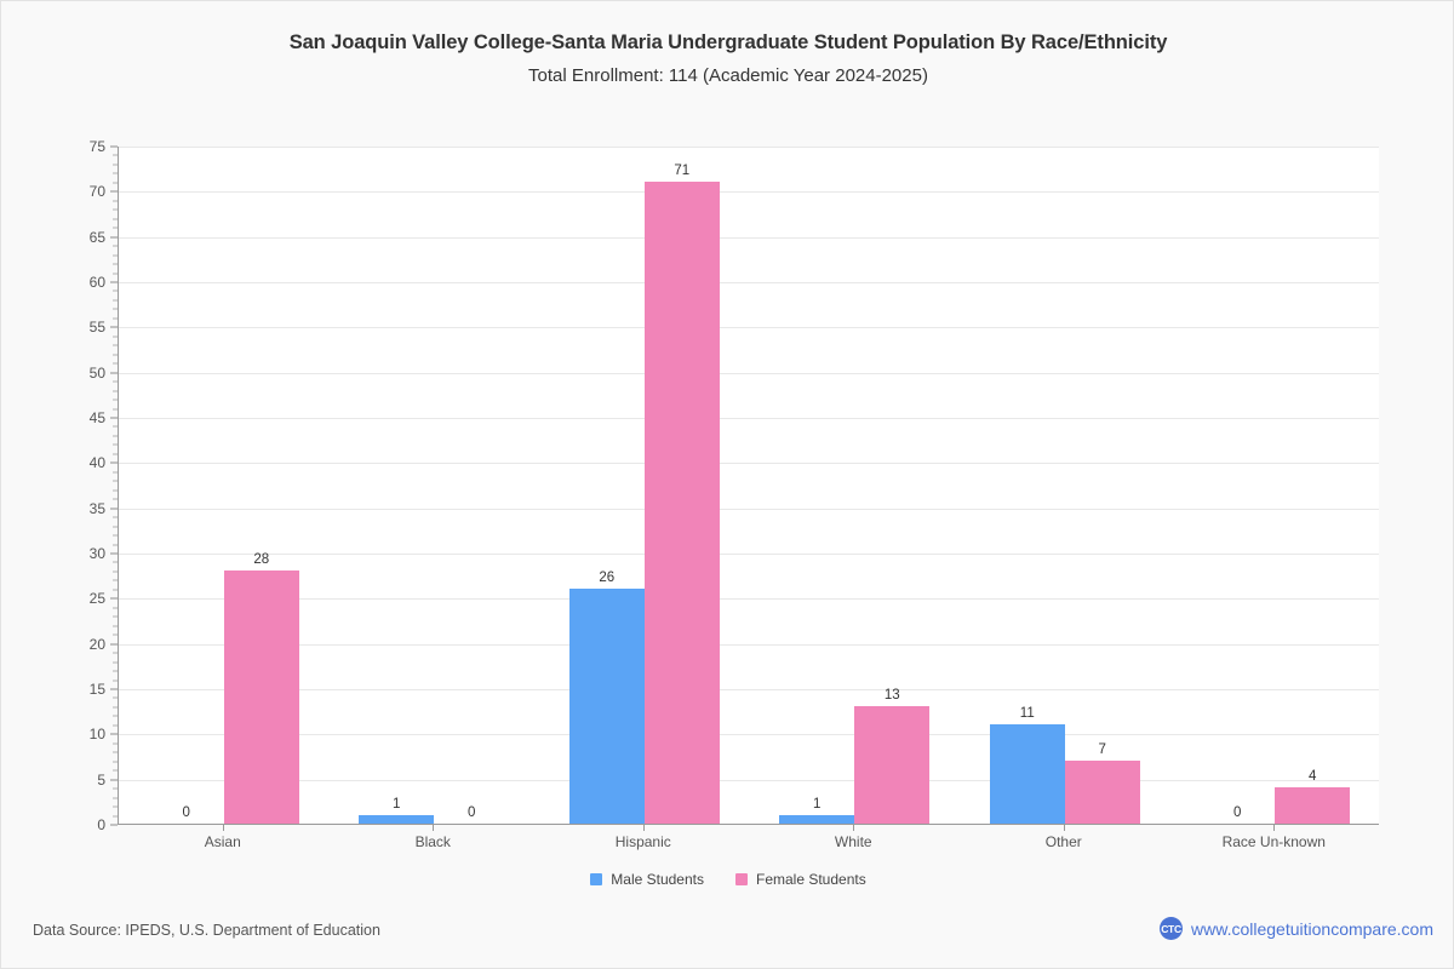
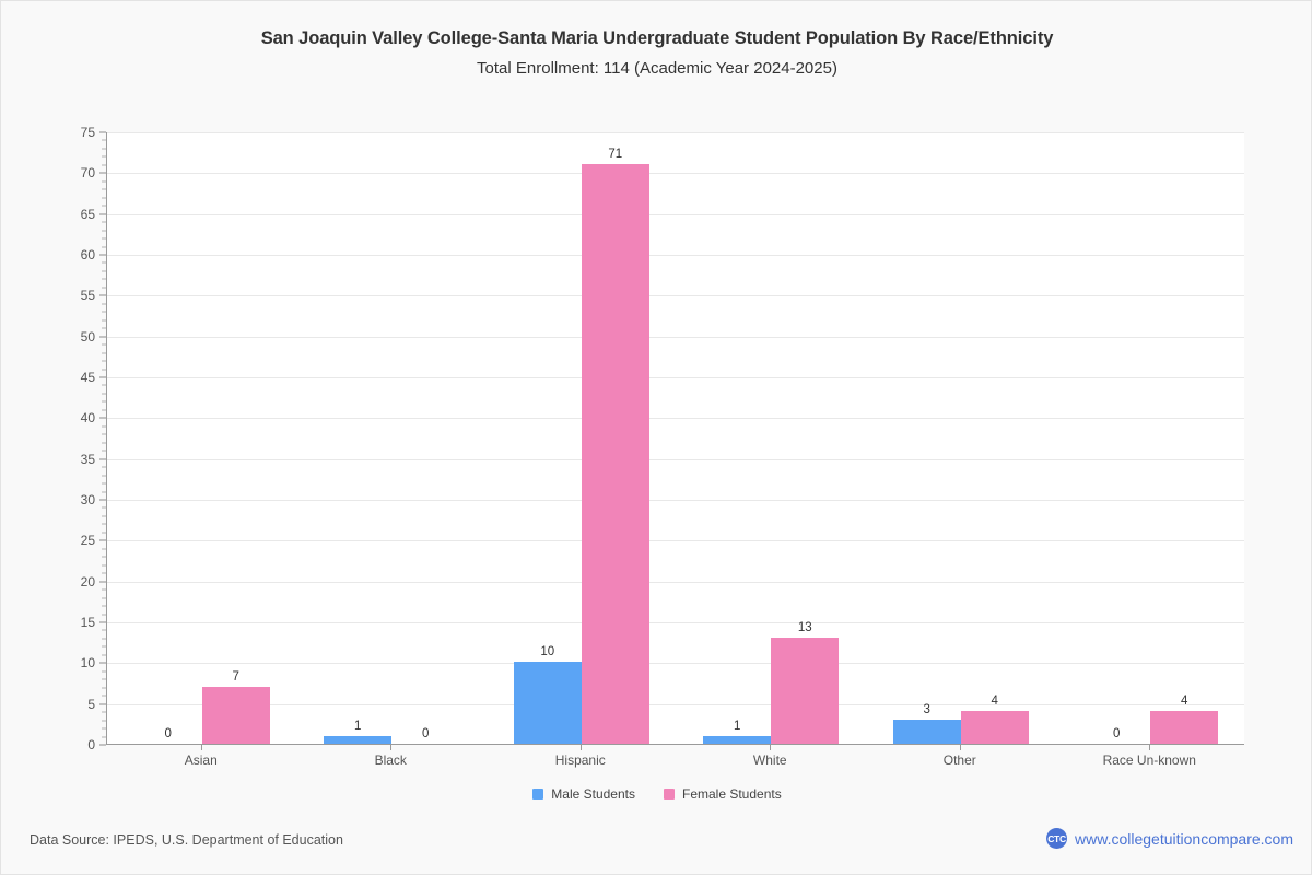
Female Students/Asian: 28 -> 7
Male Students/Hispanic: 26 -> 10
Male Students/Other: 11 -> 3
Female Students/Other: 7 -> 4
